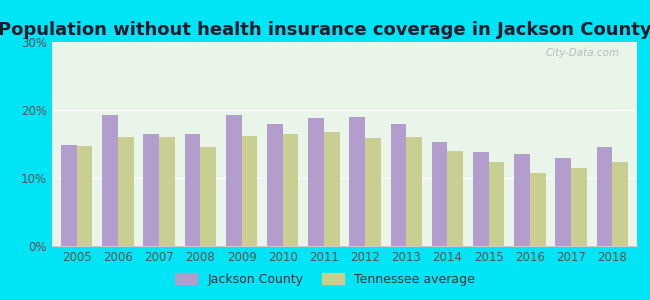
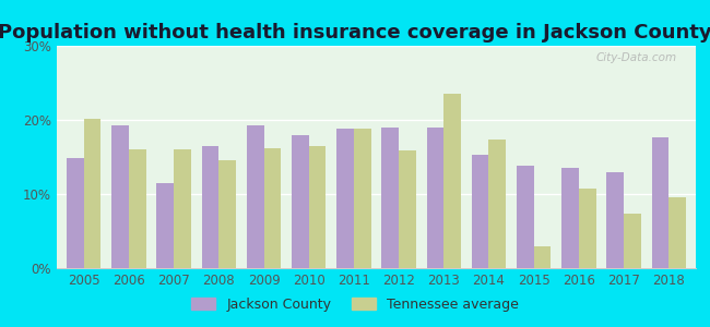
Tennessee average/2005: 14.7% -> 20.2%
Jackson County/2007: 16.5% -> 11.4%
Tennessee average/2011: 16.8% -> 18.8%
Jackson County/2013: 17.9% -> 19.0%
Tennessee average/2013: 16.0% -> 23.6%
Tennessee average/2014: 14.0% -> 17.4%
Tennessee average/2015: 12.4% -> 3.0%
Tennessee average/2017: 11.4% -> 7.4%
Jackson County/2018: 14.5% -> 17.6%
Tennessee average/2018: 12.3% -> 9.6%
